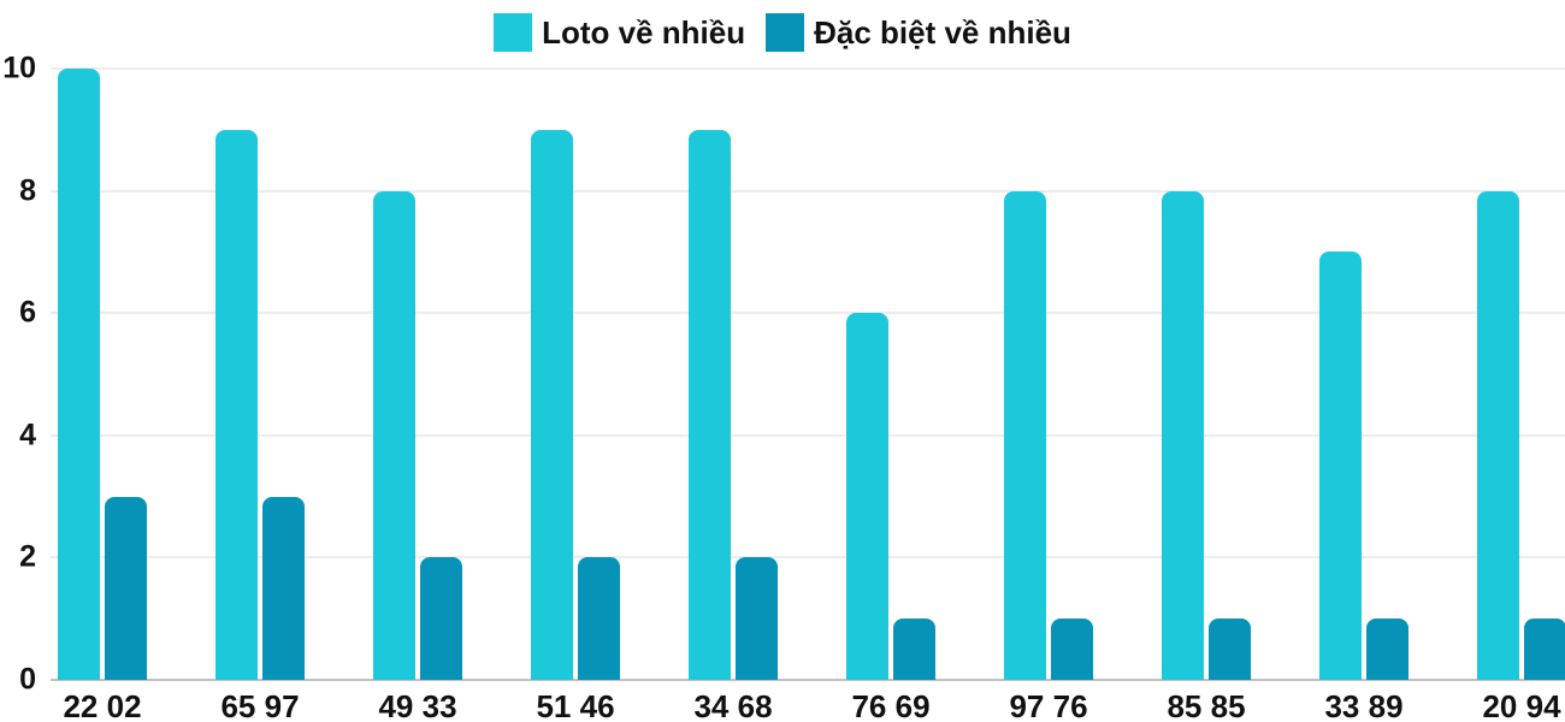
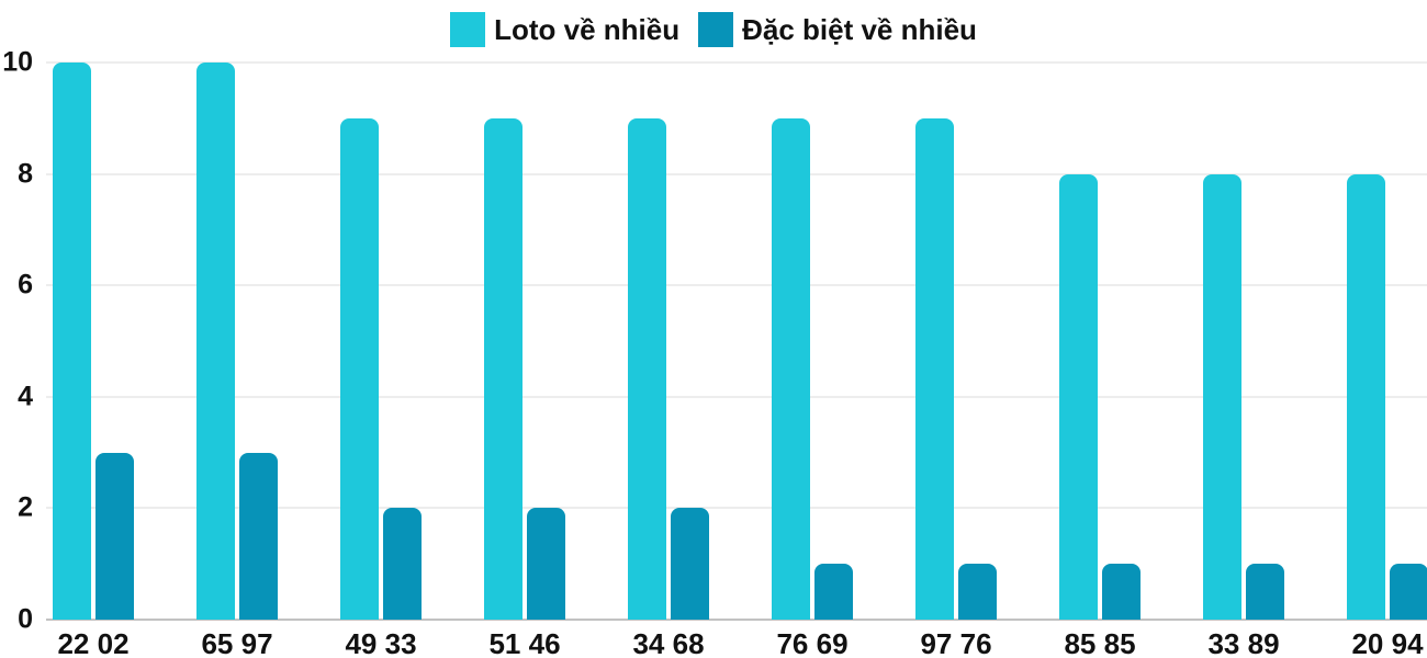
Loto về nhiều/65 97: 9 -> 10
Loto về nhiều/49 33: 8 -> 9
Loto về nhiều/76 69: 6 -> 9
Loto về nhiều/97 76: 8 -> 9
Loto về nhiều/33 89: 7 -> 8
